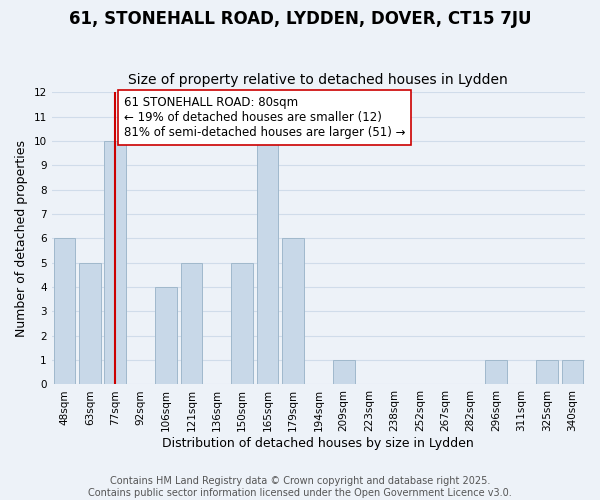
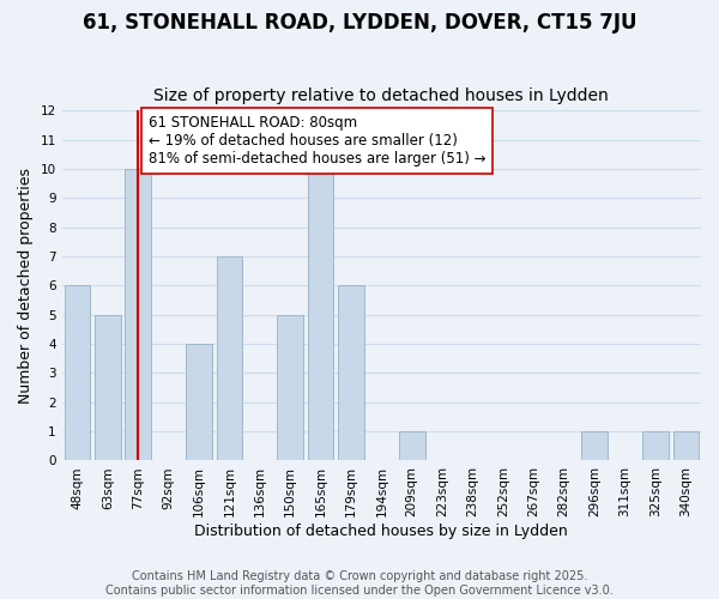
121sqm: 5 -> 7
